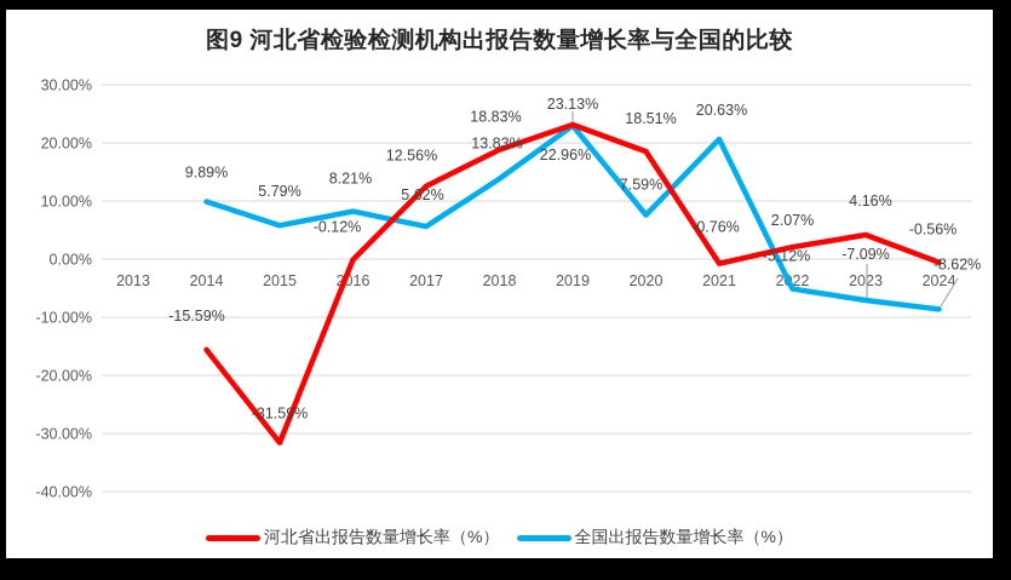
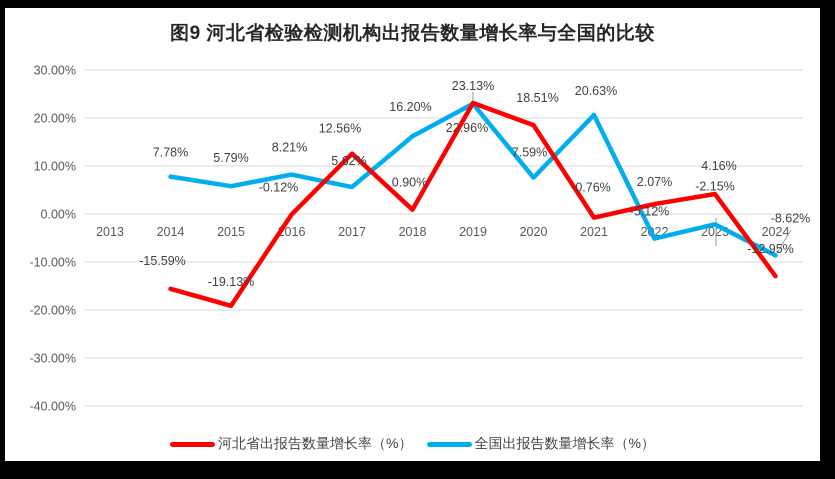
全国出报告数量增长率（%）/2014: 9.89% -> 7.78%
河北省出报告数量增长率（%）/2015: -31.59% -> -19.13%
河北省出报告数量增长率（%）/2018: 18.83% -> 0.90%
全国出报告数量增长率（%）/2018: 13.83% -> 16.20%
全国出报告数量增长率（%）/2023: -7.09% -> -2.15%
河北省出报告数量增长率（%）/2024: -0.56% -> -12.95%
